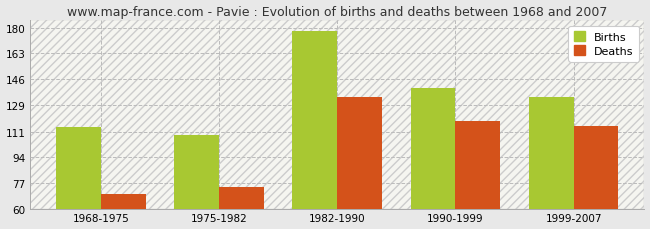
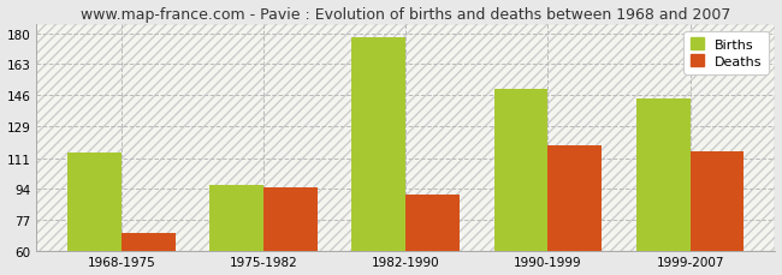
Births/1975-1982: 109 -> 96
Deaths/1975-1982: 74 -> 95
Deaths/1982-1990: 134 -> 91
Births/1990-1999: 140 -> 149
Births/1999-2007: 134 -> 144
